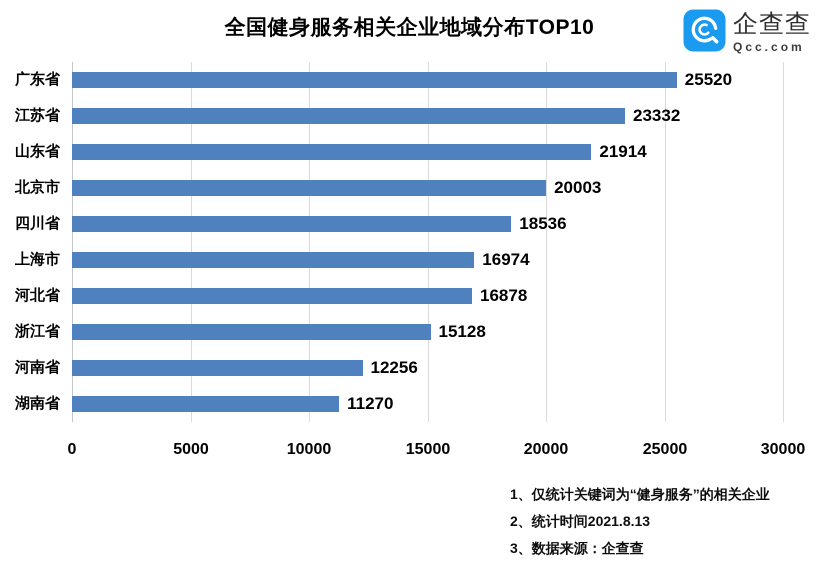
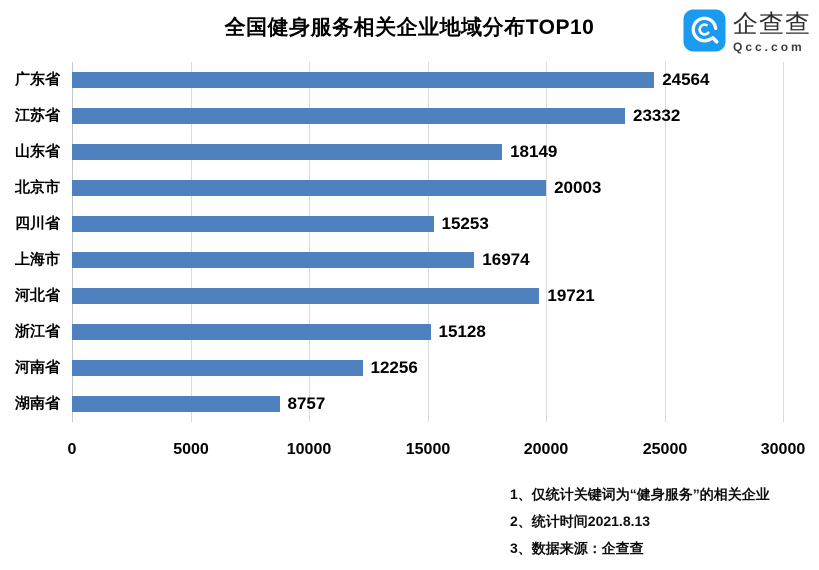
广东省: 25520 -> 24564
山东省: 21914 -> 18149
四川省: 18536 -> 15253
河北省: 16878 -> 19721
湖南省: 11270 -> 8757
